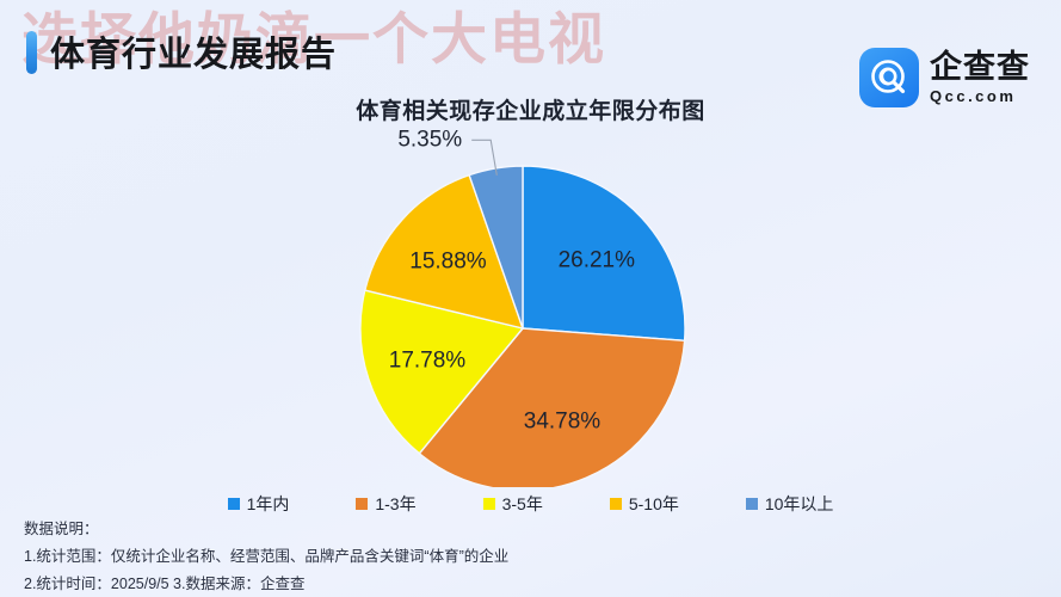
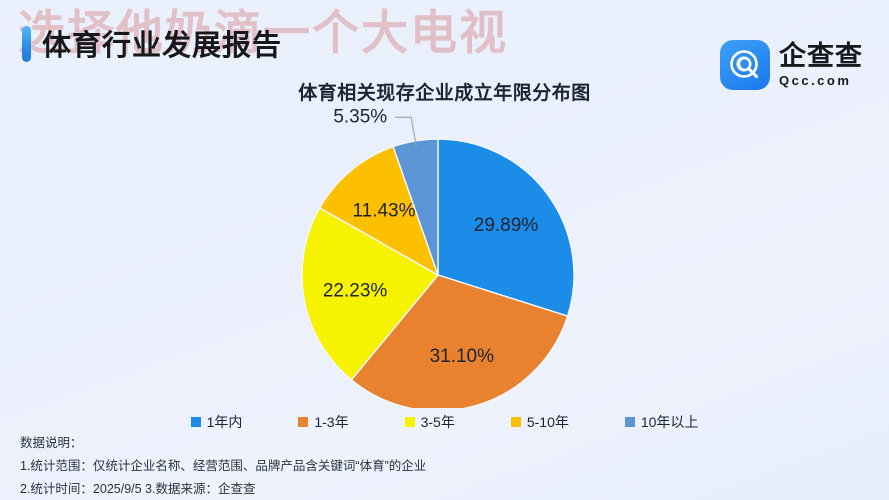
1年内: 26.21% -> 29.89%
1-3年: 34.78% -> 31.10%
3-5年: 17.78% -> 22.23%
5-10年: 15.88% -> 11.43%
